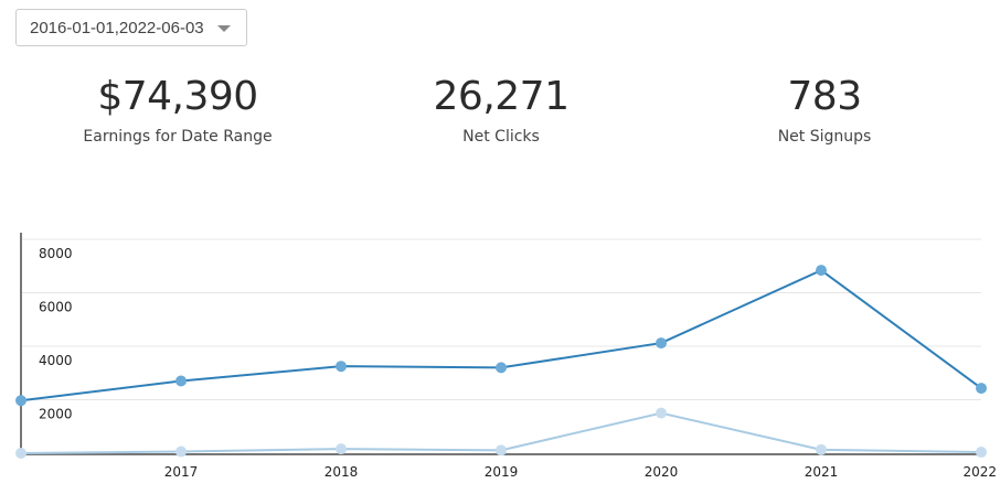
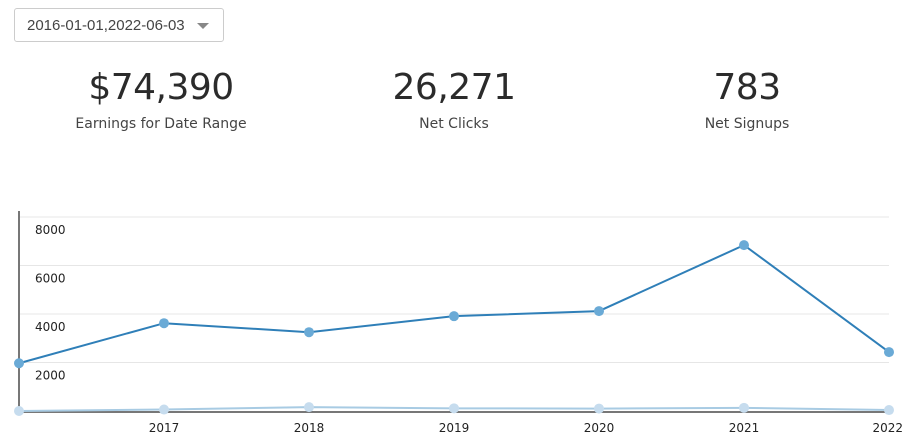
Net Clicks/2017: 2700 -> 3600
Net Clicks/2019: 3200 -> 3900
Net Signups/2020: 1500 -> 100
